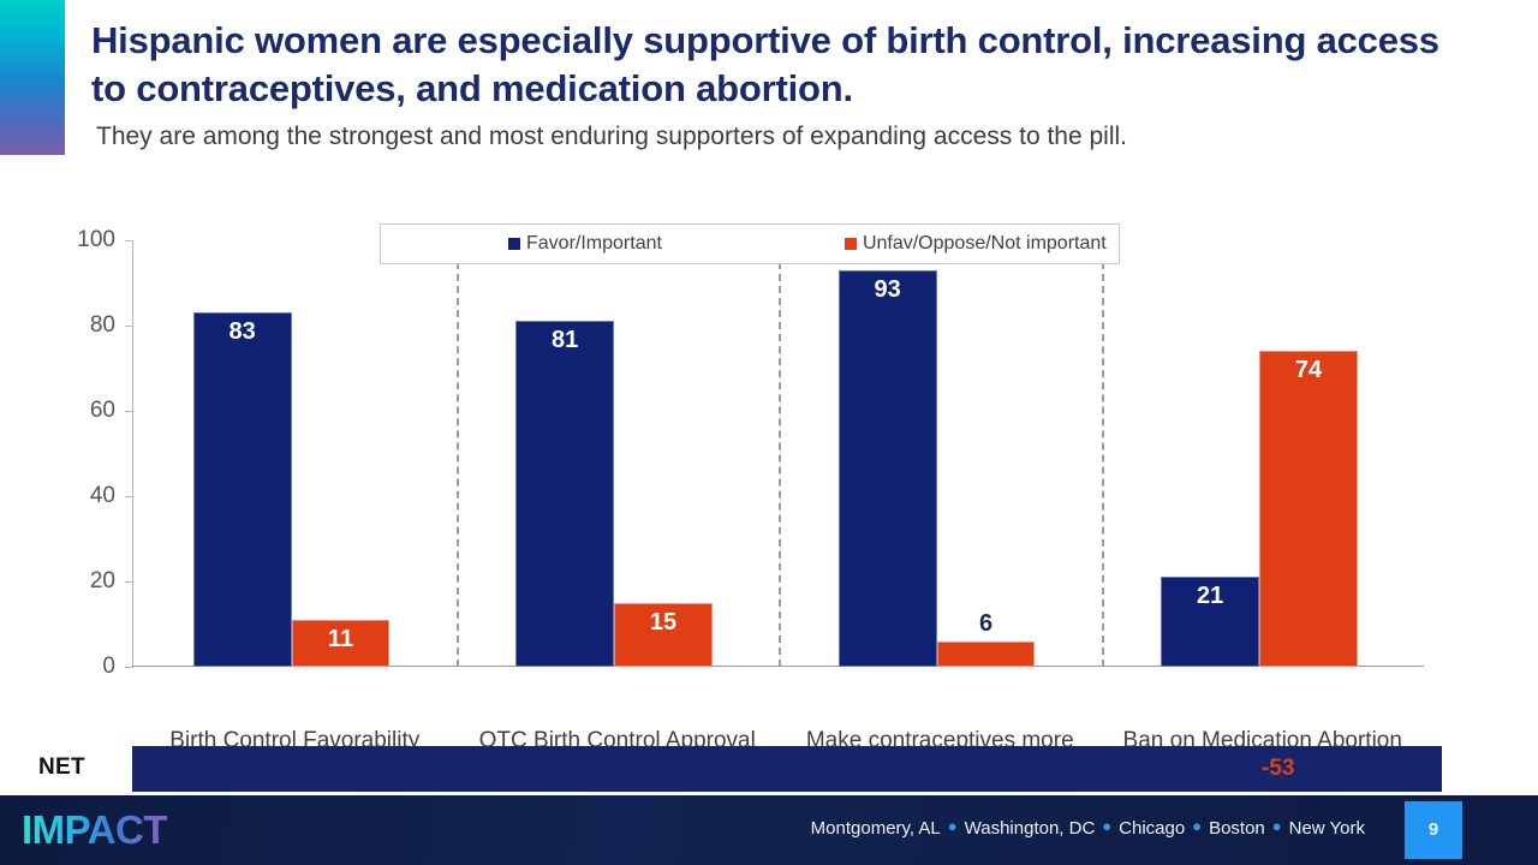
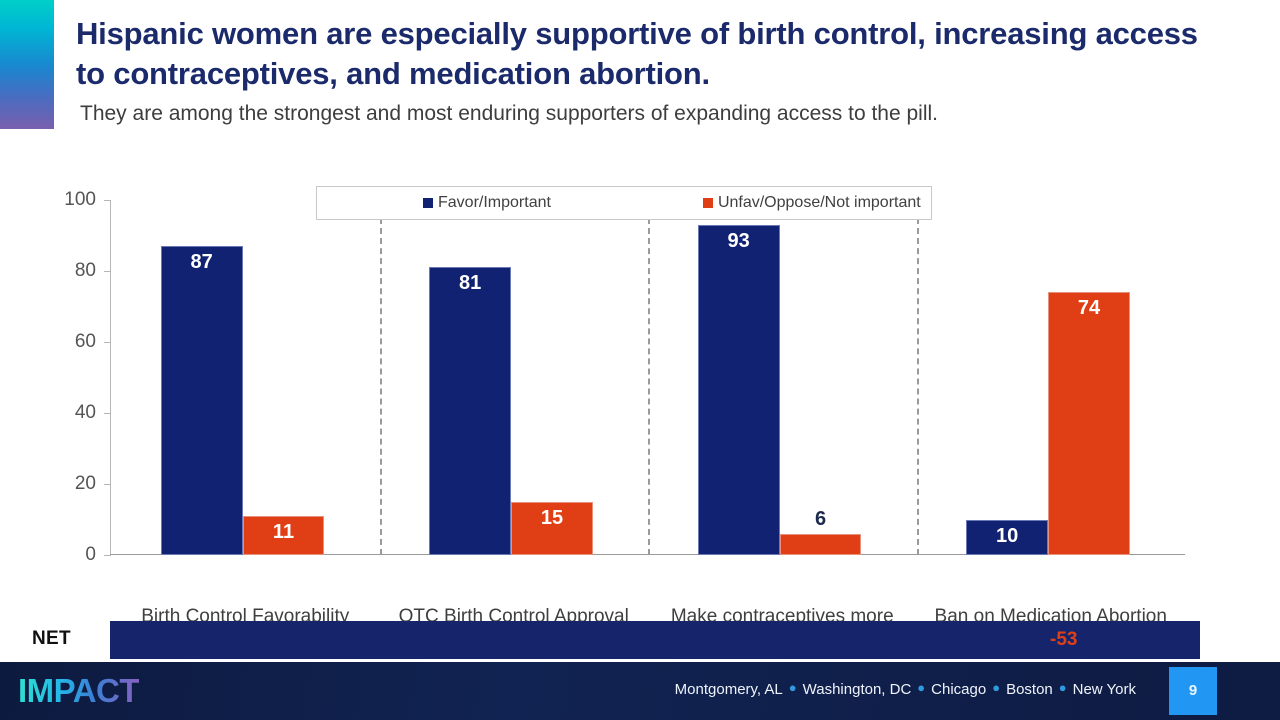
Favor/Important/Birth Control Favorability: 83 -> 87
Favor/Important/Ban on Medication Abortion: 21 -> 10
